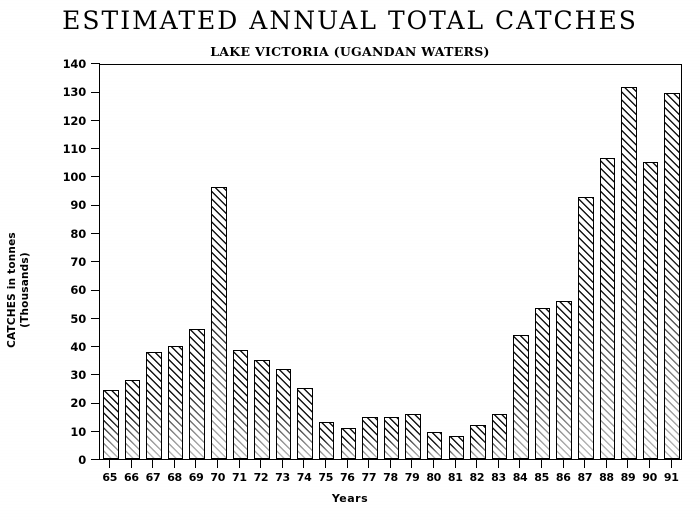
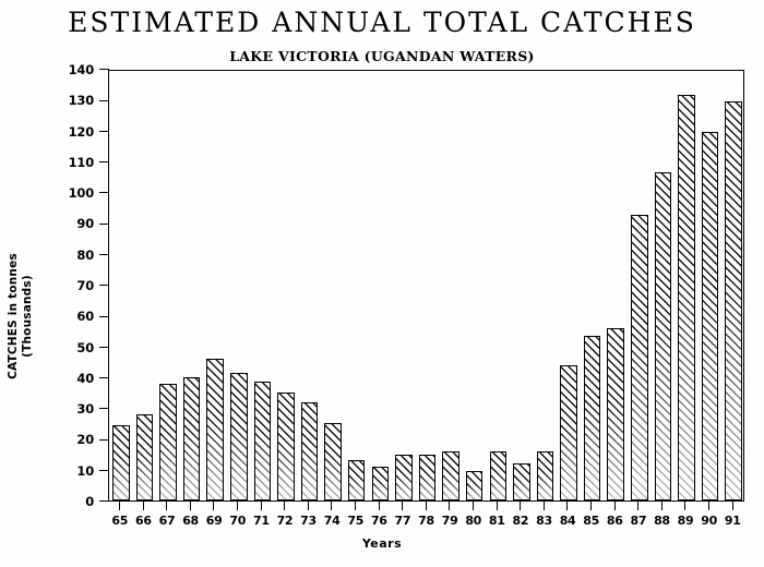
70: 96 -> 42
81: 8 -> 16
90: 105 -> 120
